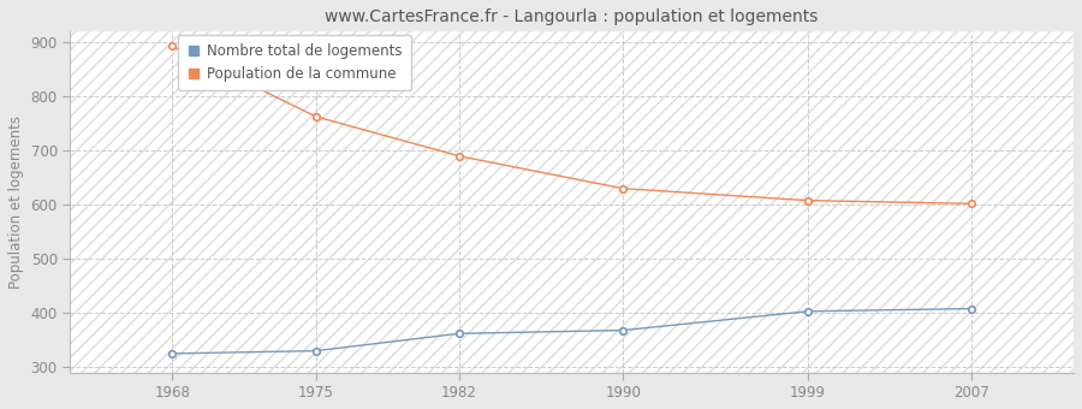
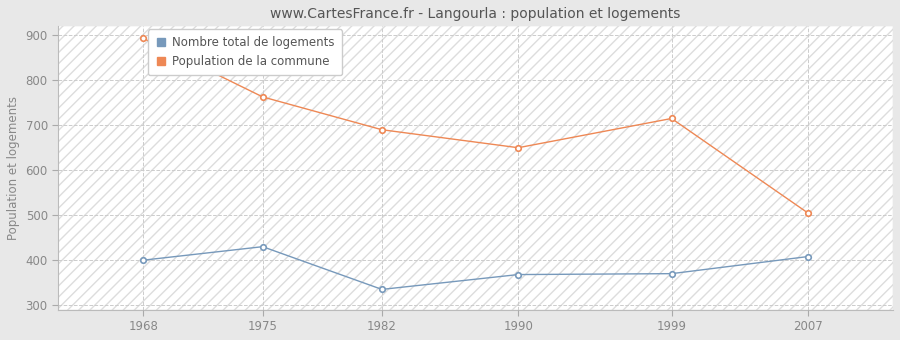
Nombre total de logements/1968: 325 -> 400
Nombre total de logements/1975: 330 -> 430
Nombre total de logements/1982: 362 -> 335
Population de la commune/1990: 630 -> 650
Nombre total de logements/1999: 403 -> 370
Population de la commune/1999: 608 -> 715
Population de la commune/2007: 602 -> 505
